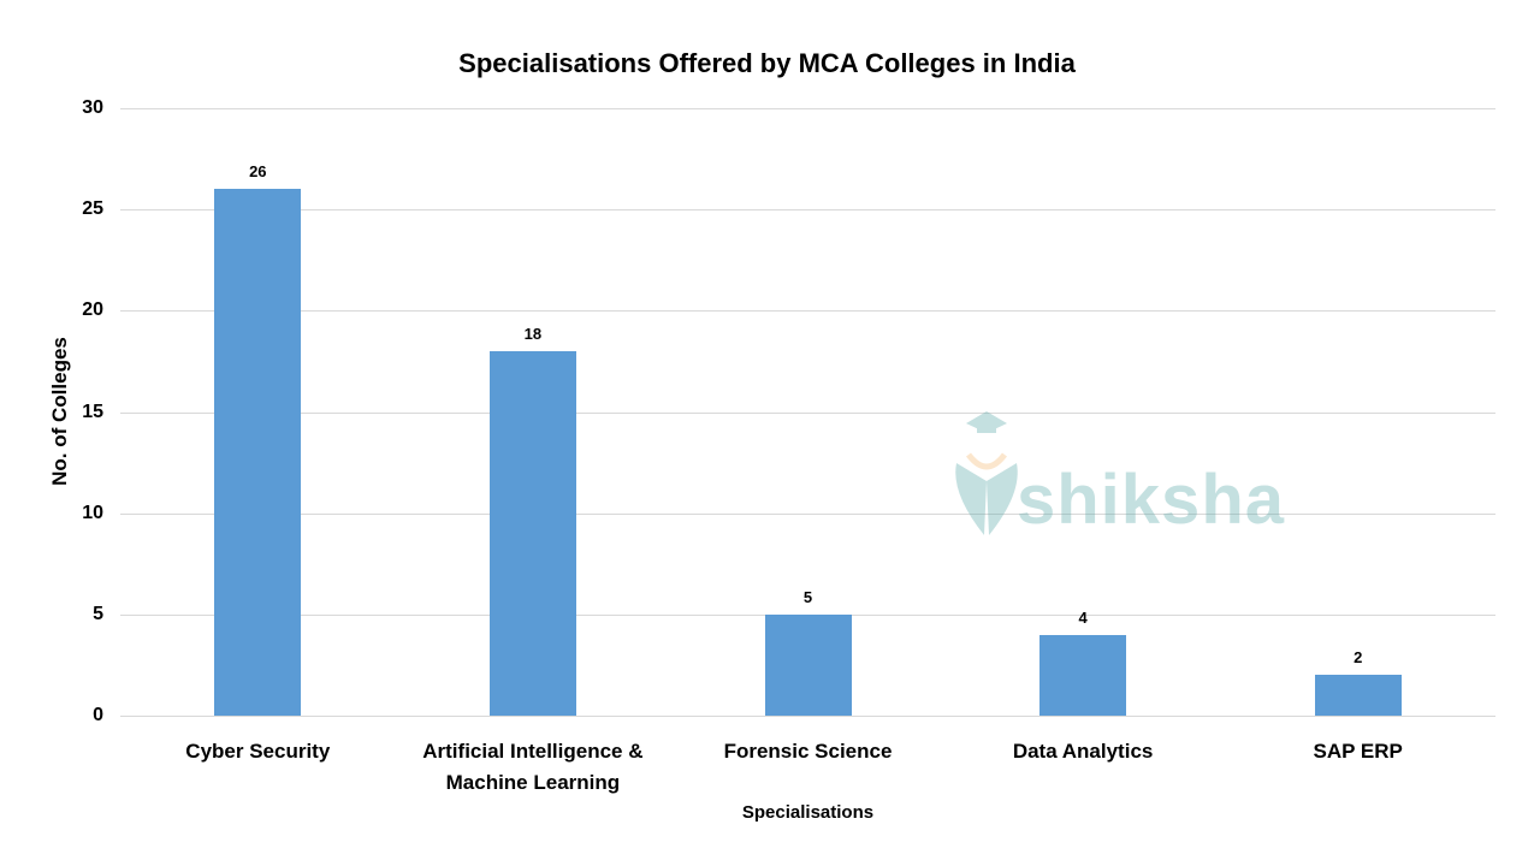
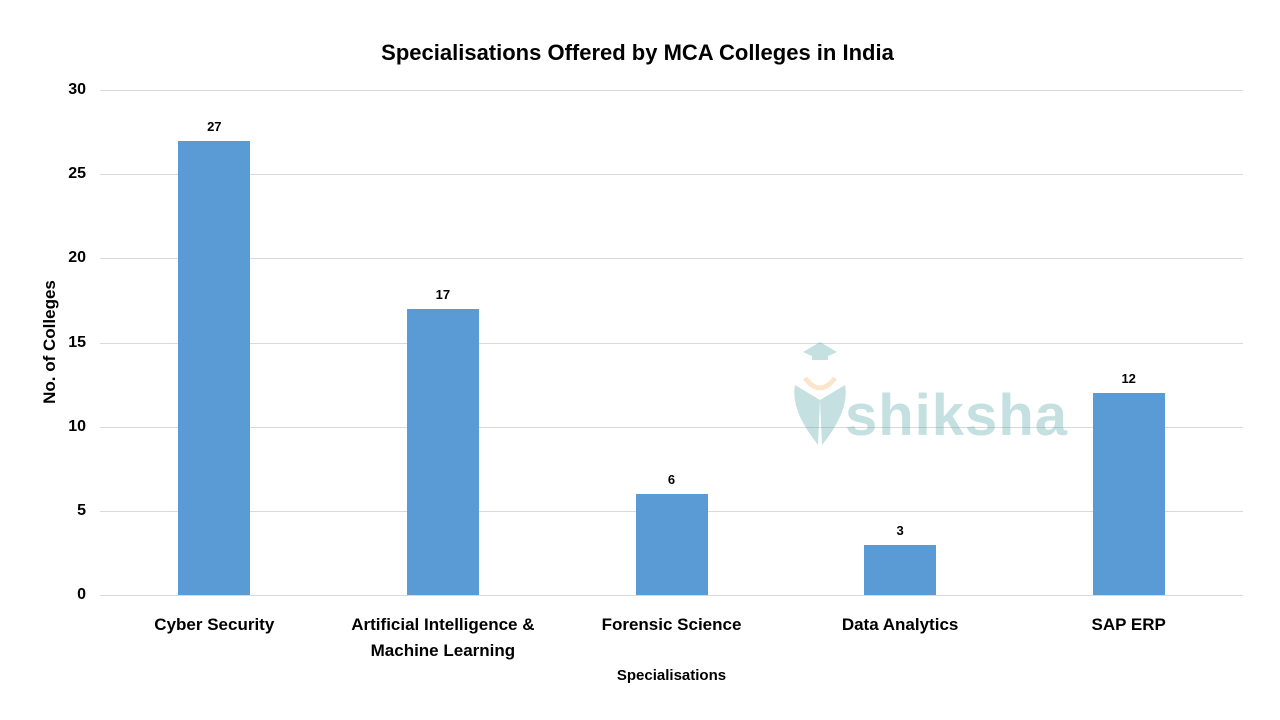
Cyber Security: 26 -> 27
Artificial Intelligence & Machine Learning: 18 -> 17
Forensic Science: 5 -> 6
Data Analytics: 4 -> 3
SAP ERP: 2 -> 12
